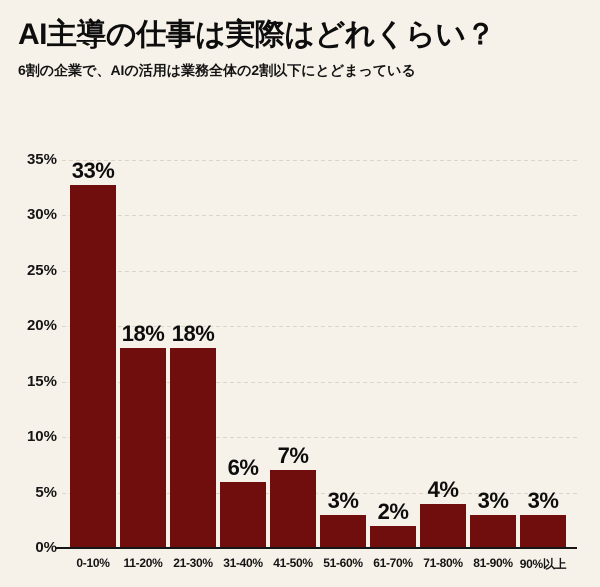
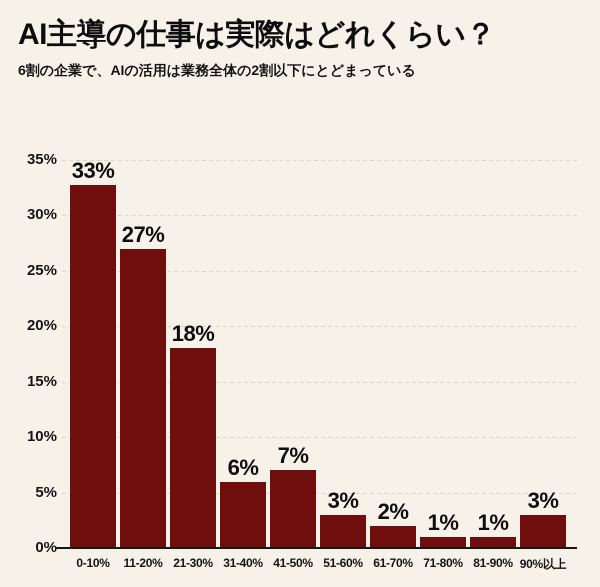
11-20%: 18% -> 27%
71-80%: 4% -> 1%
81-90%: 3% -> 1%
